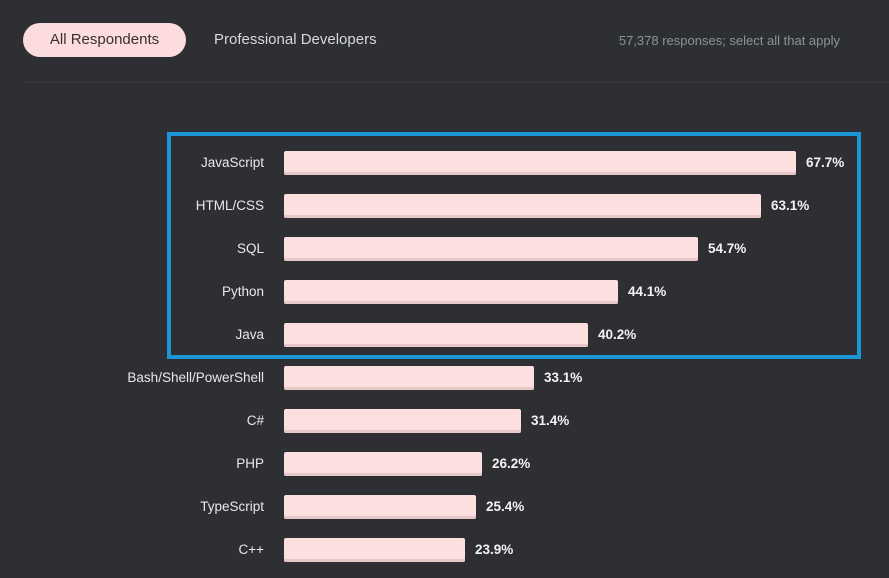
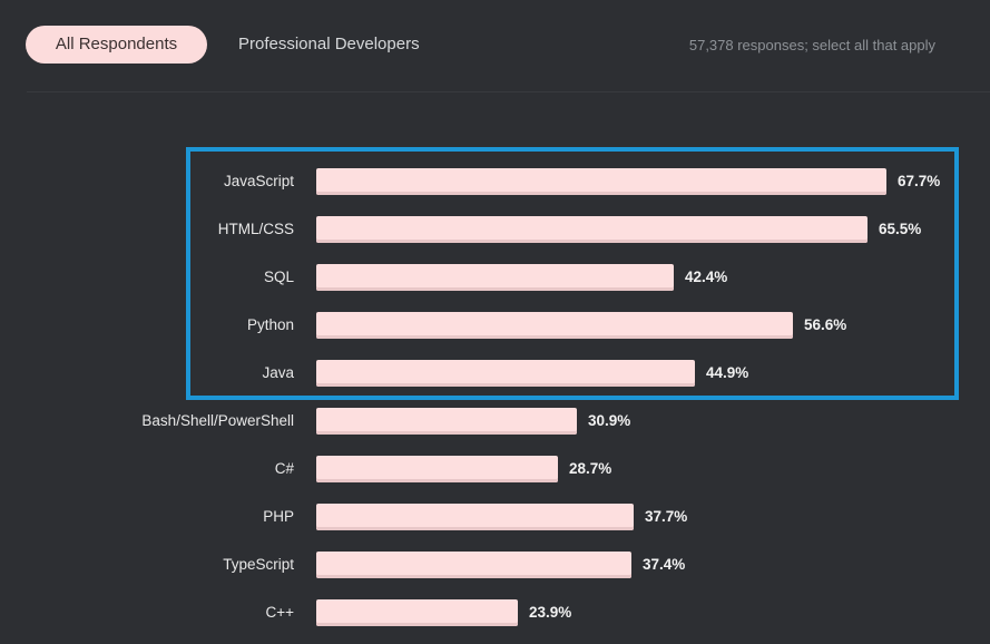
HTML/CSS: 63.1% -> 65.5%
SQL: 54.7% -> 42.4%
Python: 44.1% -> 56.6%
Java: 40.2% -> 44.9%
Bash/Shell/PowerShell: 33.1% -> 30.9%
C#: 31.4% -> 28.7%
PHP: 26.2% -> 37.7%
TypeScript: 25.4% -> 37.4%
